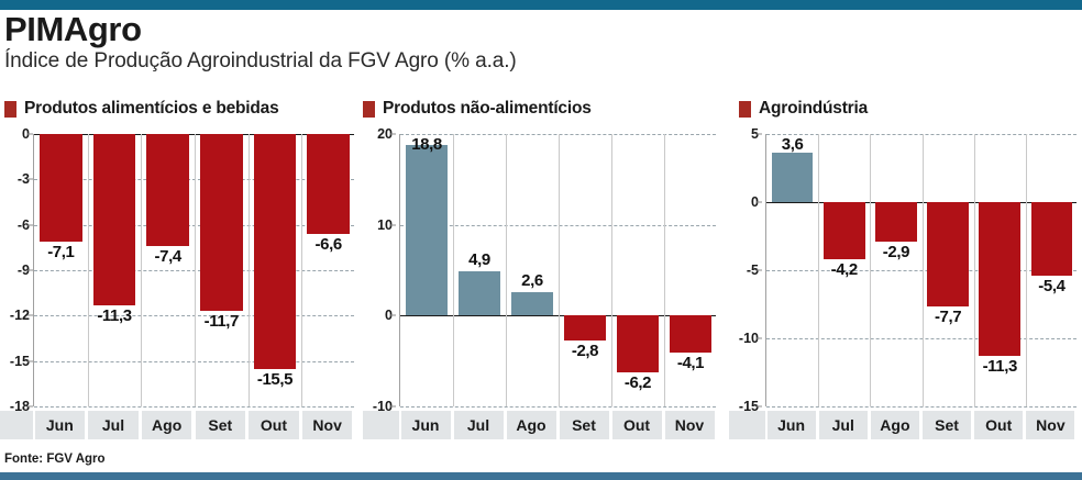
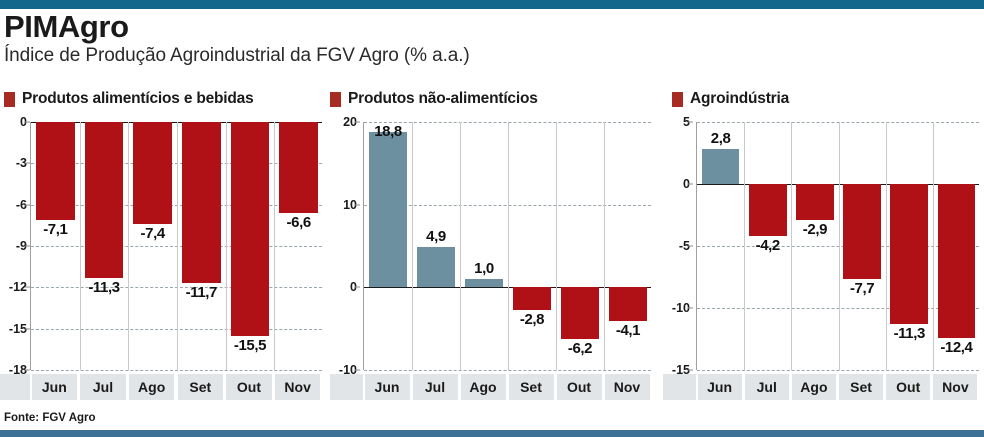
Produtos não-alimentícios/Ago: 2,6 -> 1,0
Agroindústria/Jun: 3,6 -> 2,8
Agroindústria/Nov: -5,4 -> -12,4
